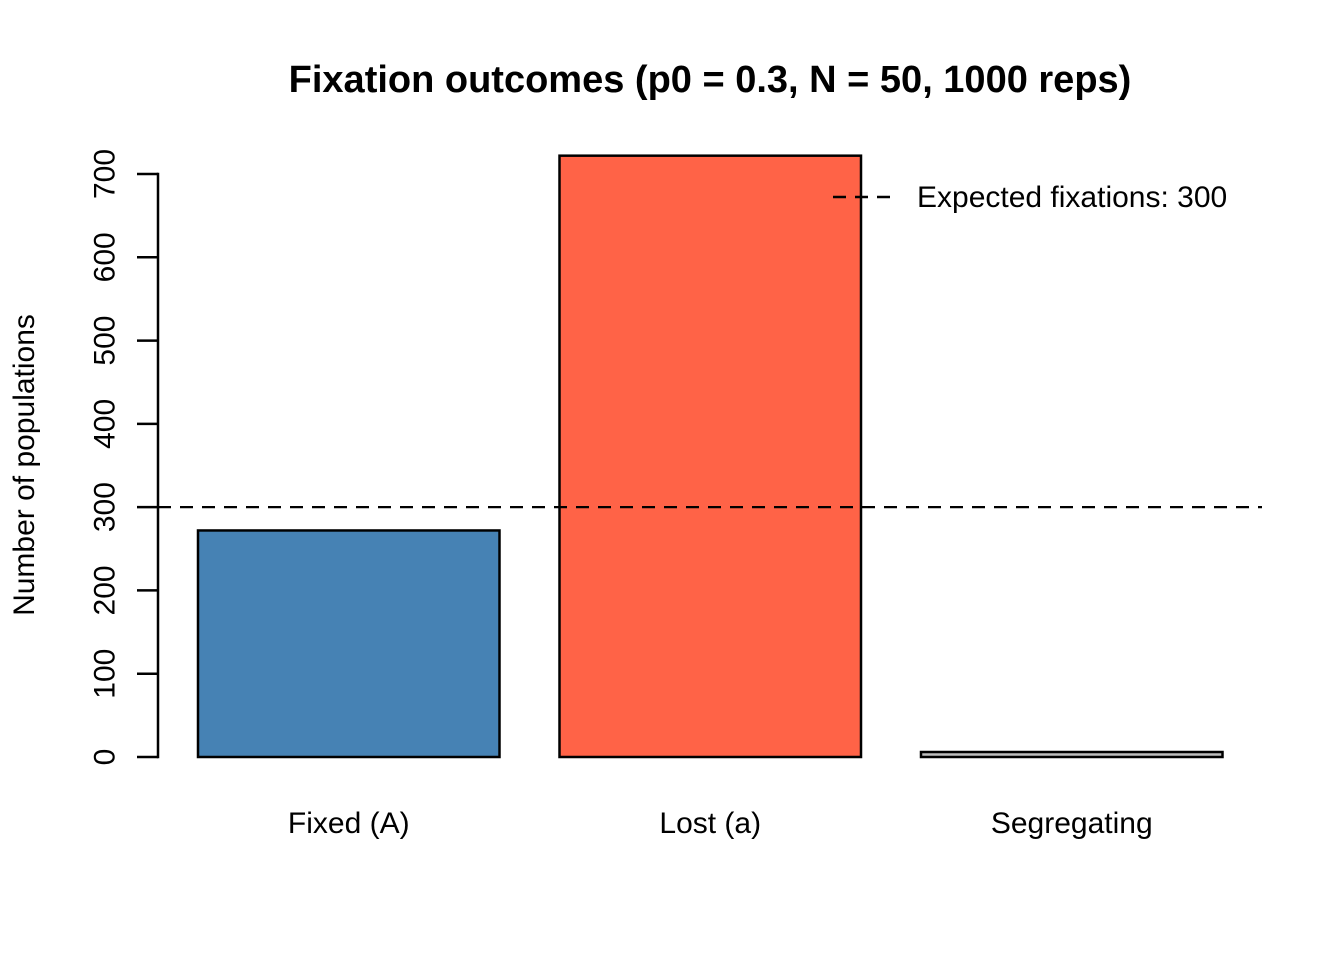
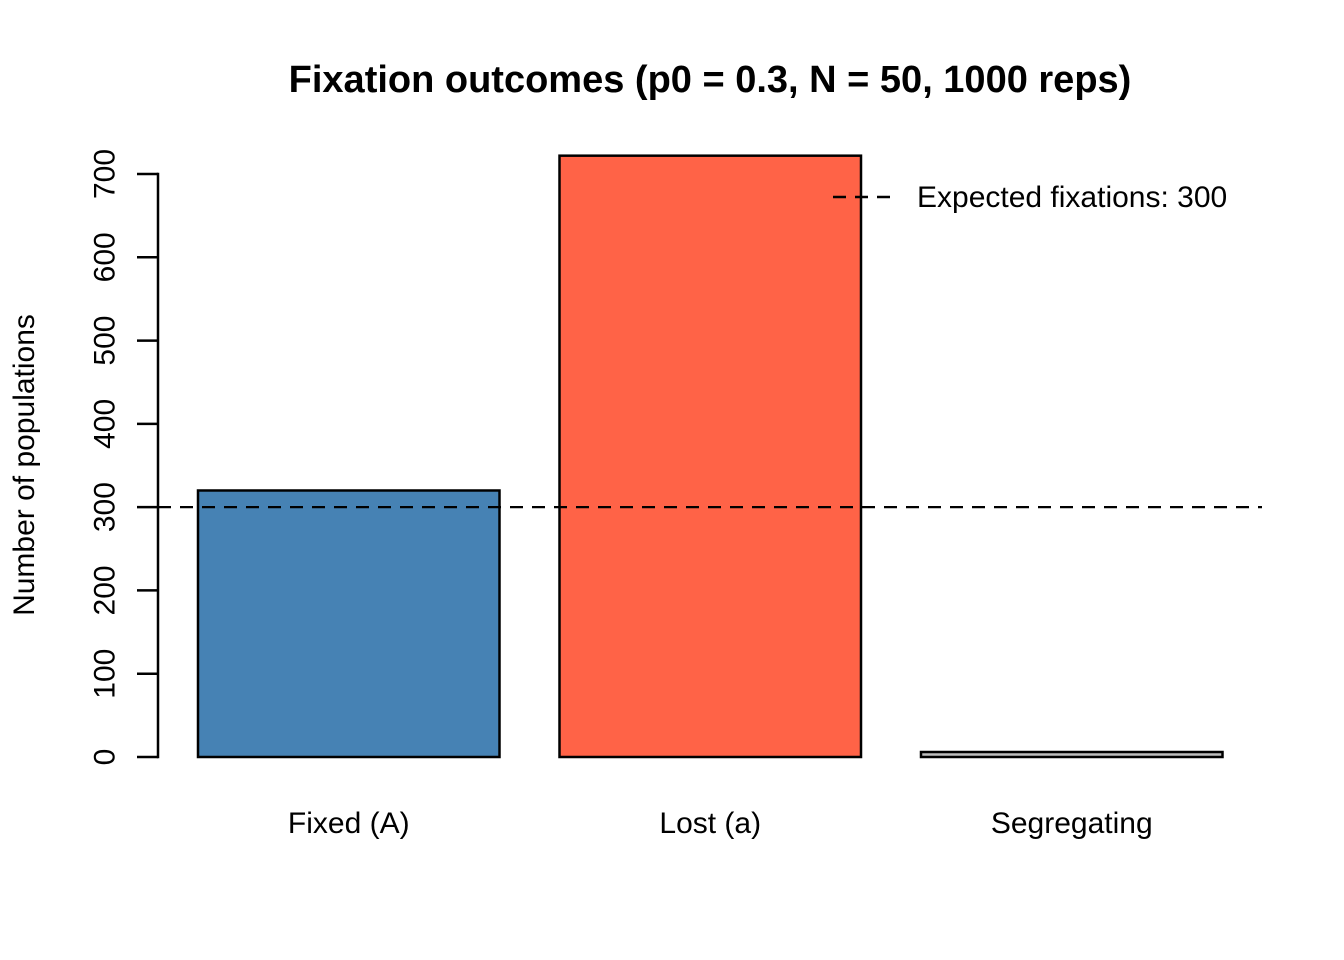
Fixed (A): 270 -> 320
